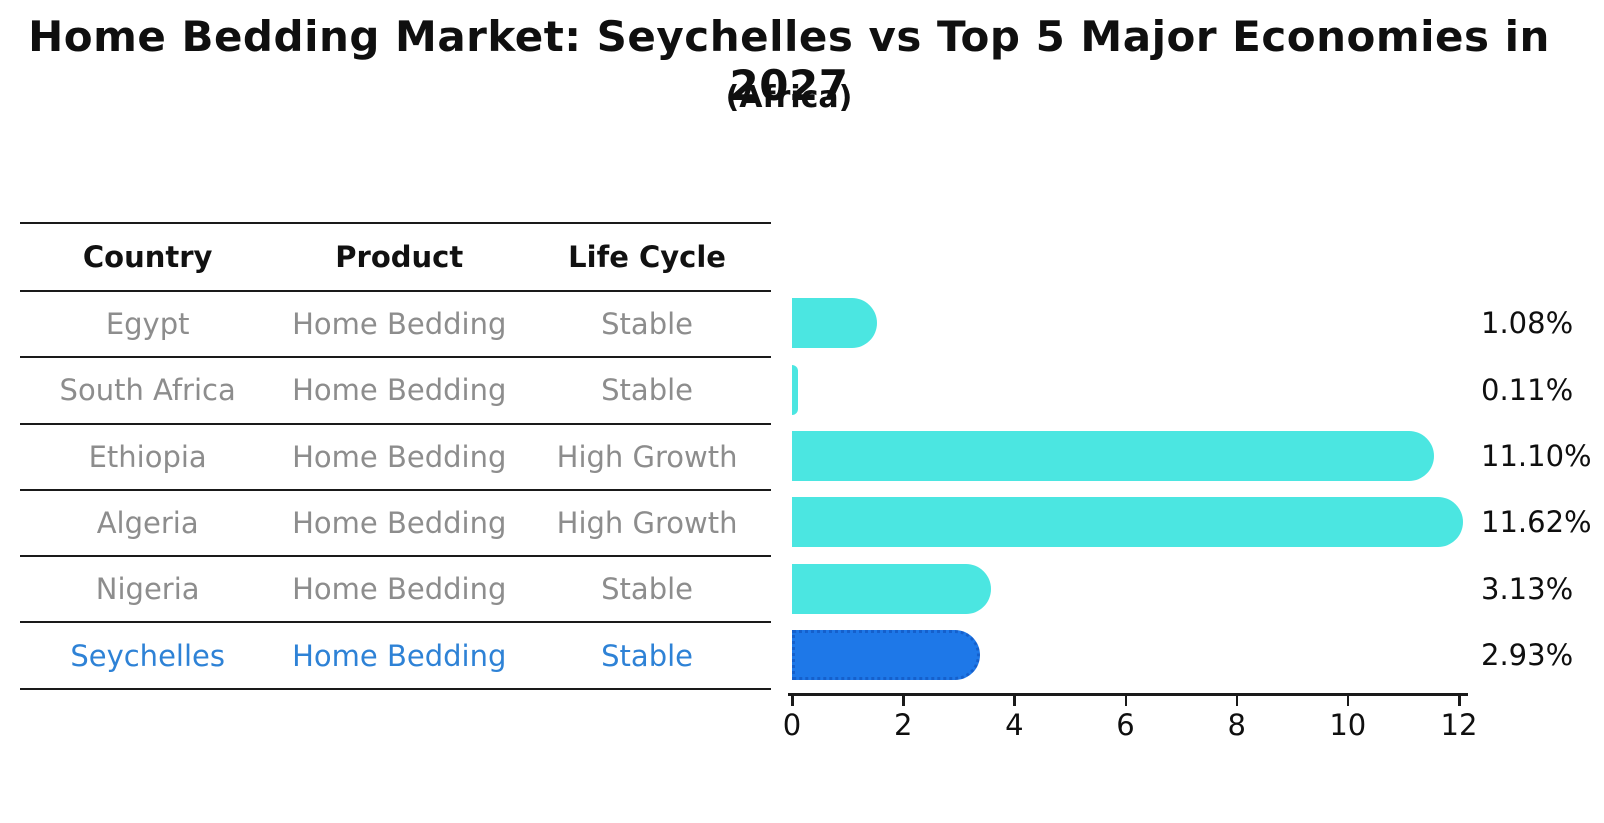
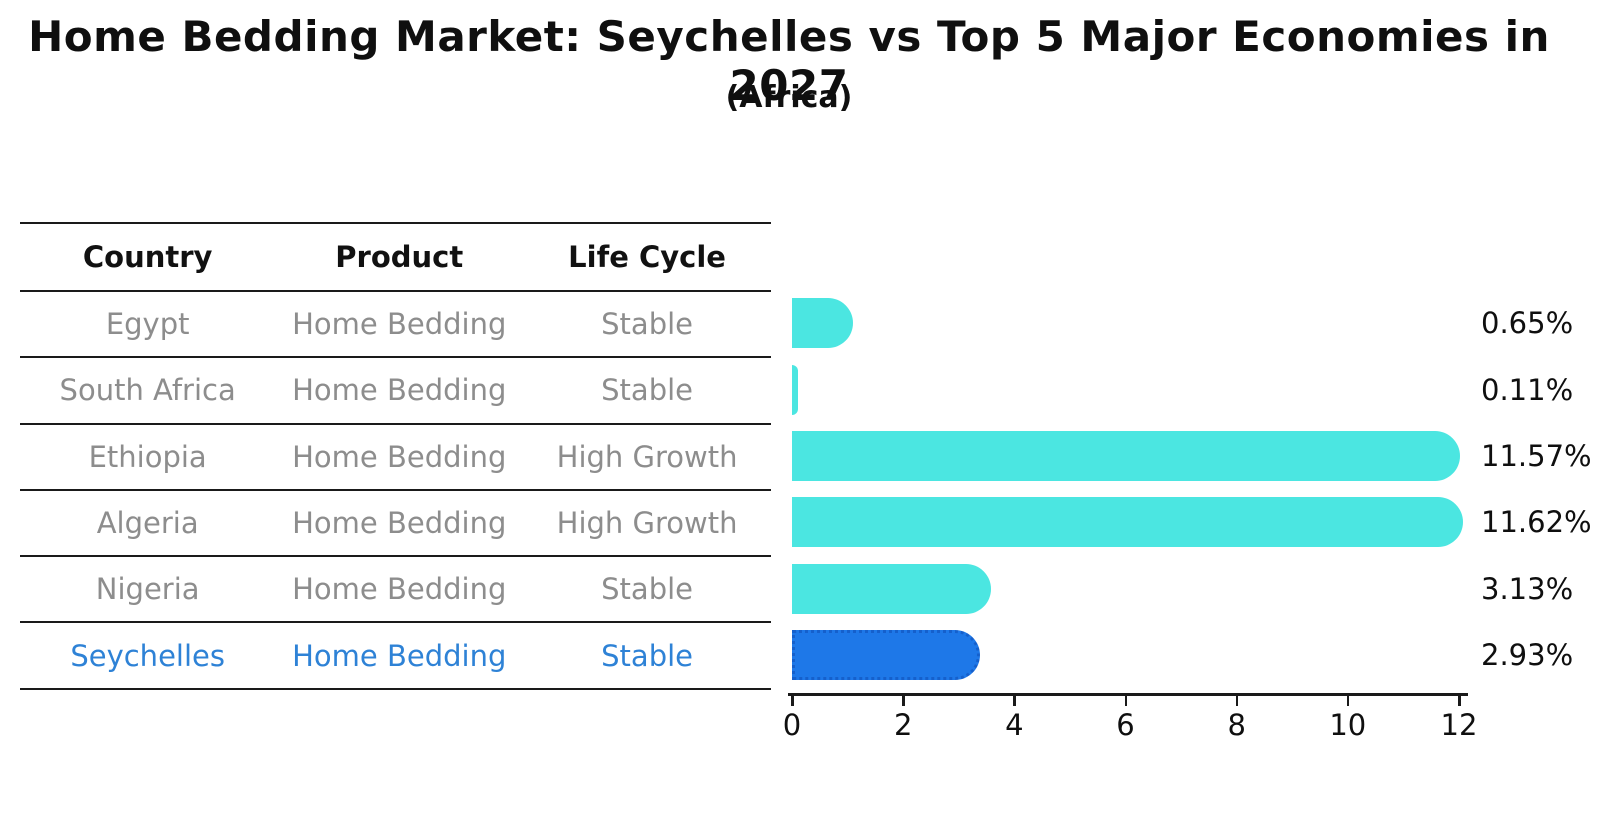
Egypt: 1.08% -> 0.65%
Ethiopia: 11.10% -> 11.57%
